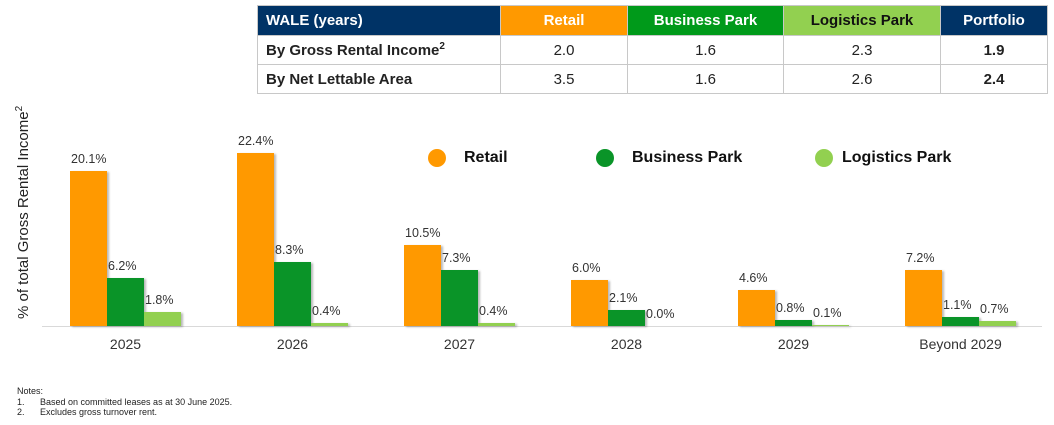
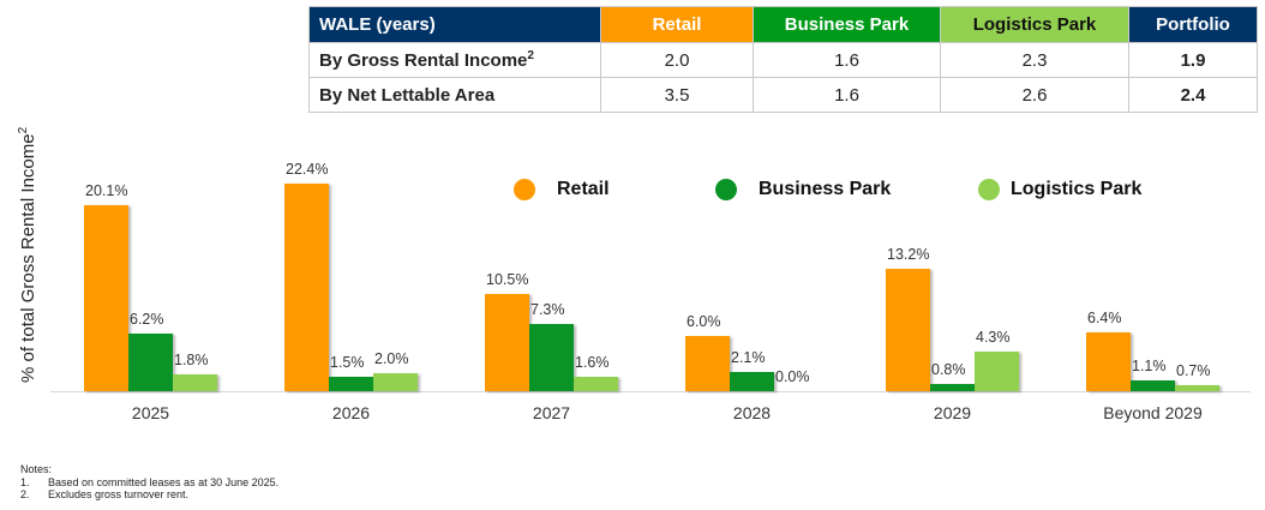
Business Park/2026: 8.3% -> 1.5%
Logistics Park/2026: 0.4% -> 2.0%
Logistics Park/2027: 0.4% -> 1.6%
Retail/2029: 4.6% -> 13.2%
Logistics Park/2029: 0.1% -> 4.3%
Retail/Beyond 2029: 7.2% -> 6.4%
